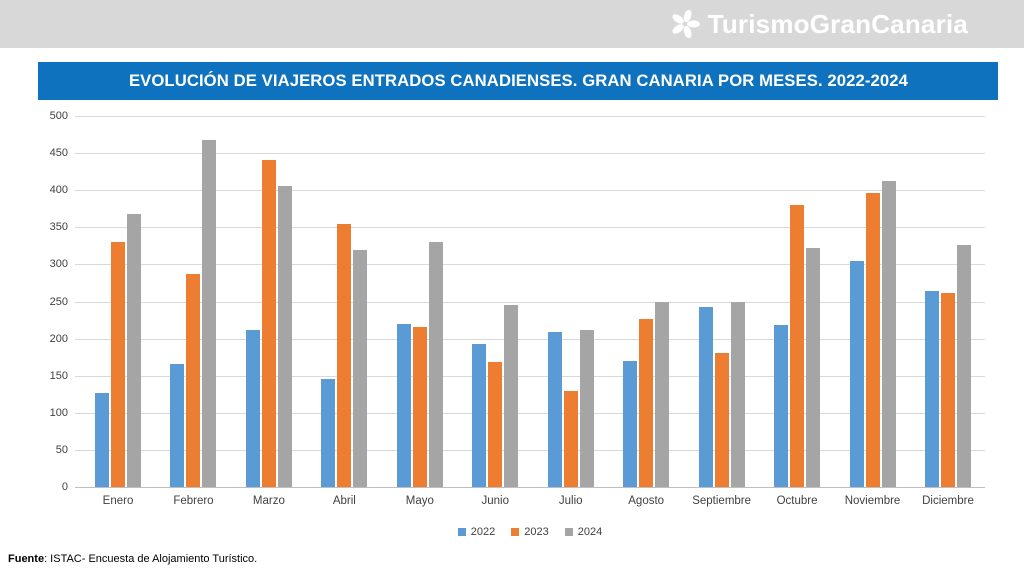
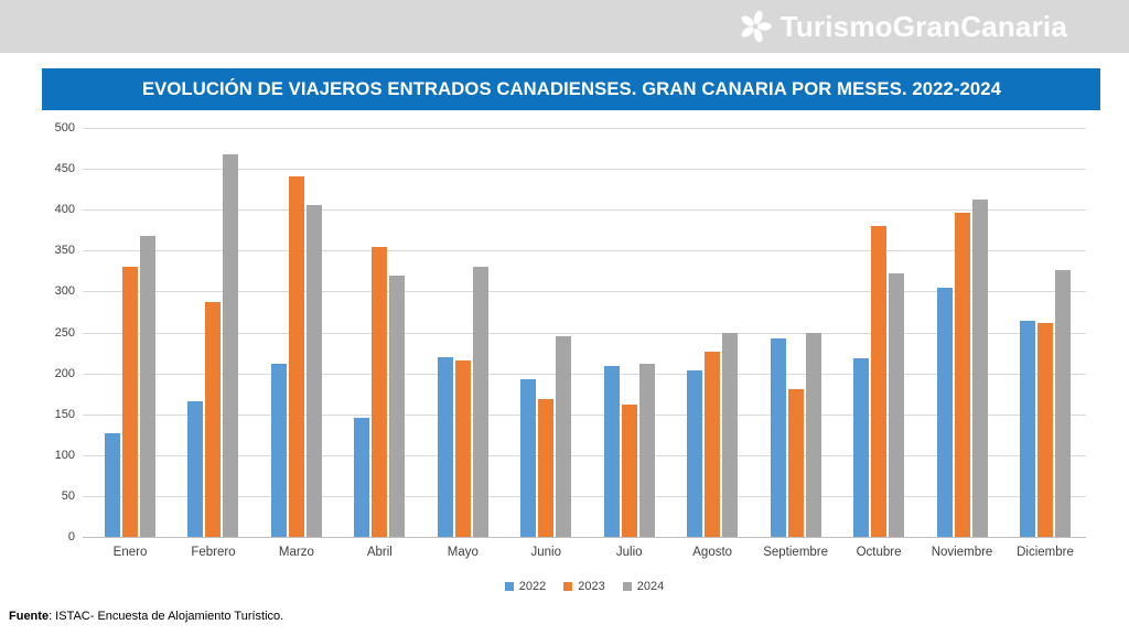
2023/Julio: 130 -> 160
2022/Agosto: 170 -> 200
